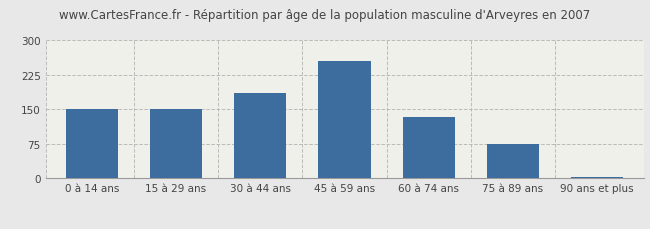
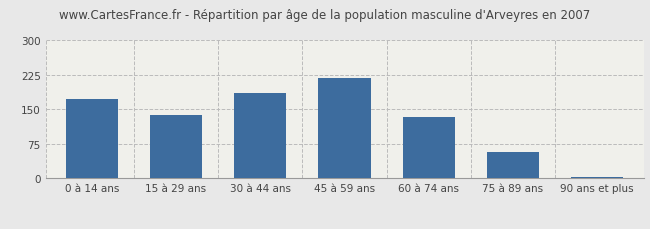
0 à 14 ans: 150 -> 172
15 à 29 ans: 150 -> 137
45 à 59 ans: 255 -> 218
75 à 89 ans: 75 -> 57
